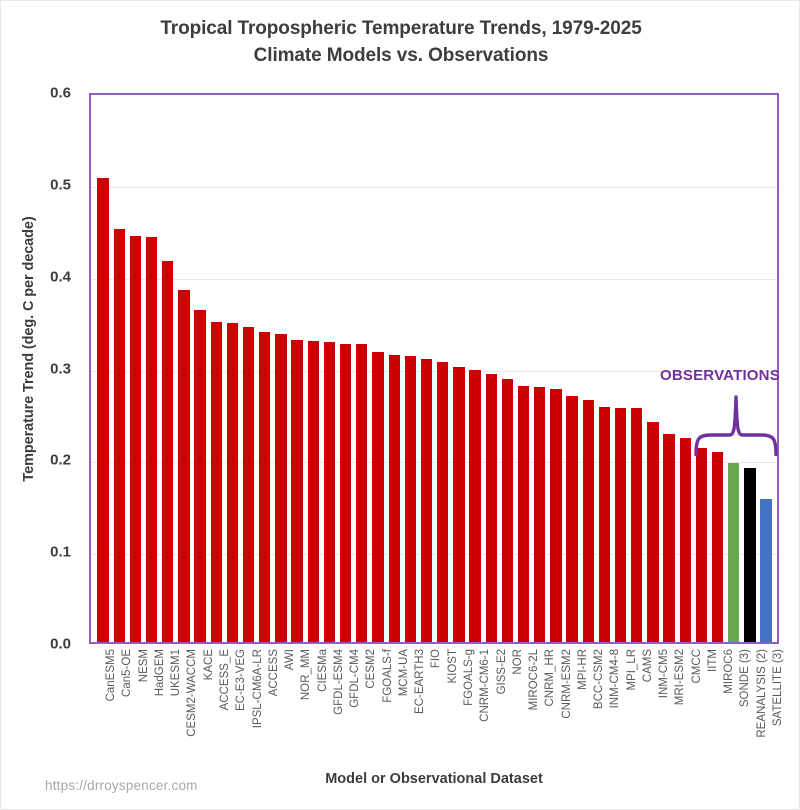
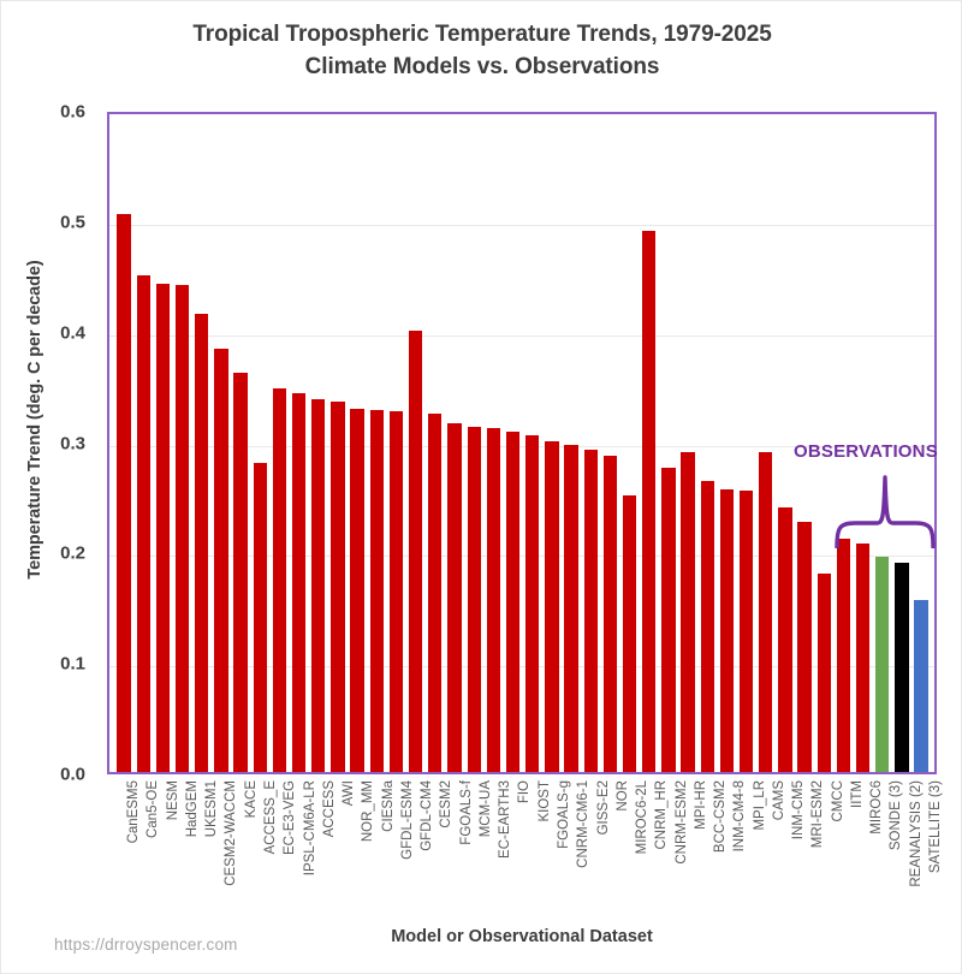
ACCESS_E: 0.35 -> 0.28
GFDL-CM4: 0.33 -> 0.40
MIROC6-2L: 0.28 -> 0.25
CNRM_HR: 0.28 -> 0.49
MPI-HR: 0.27 -> 0.29
CAMS: 0.26 -> 0.29
CMCC: 0.22 -> 0.18
